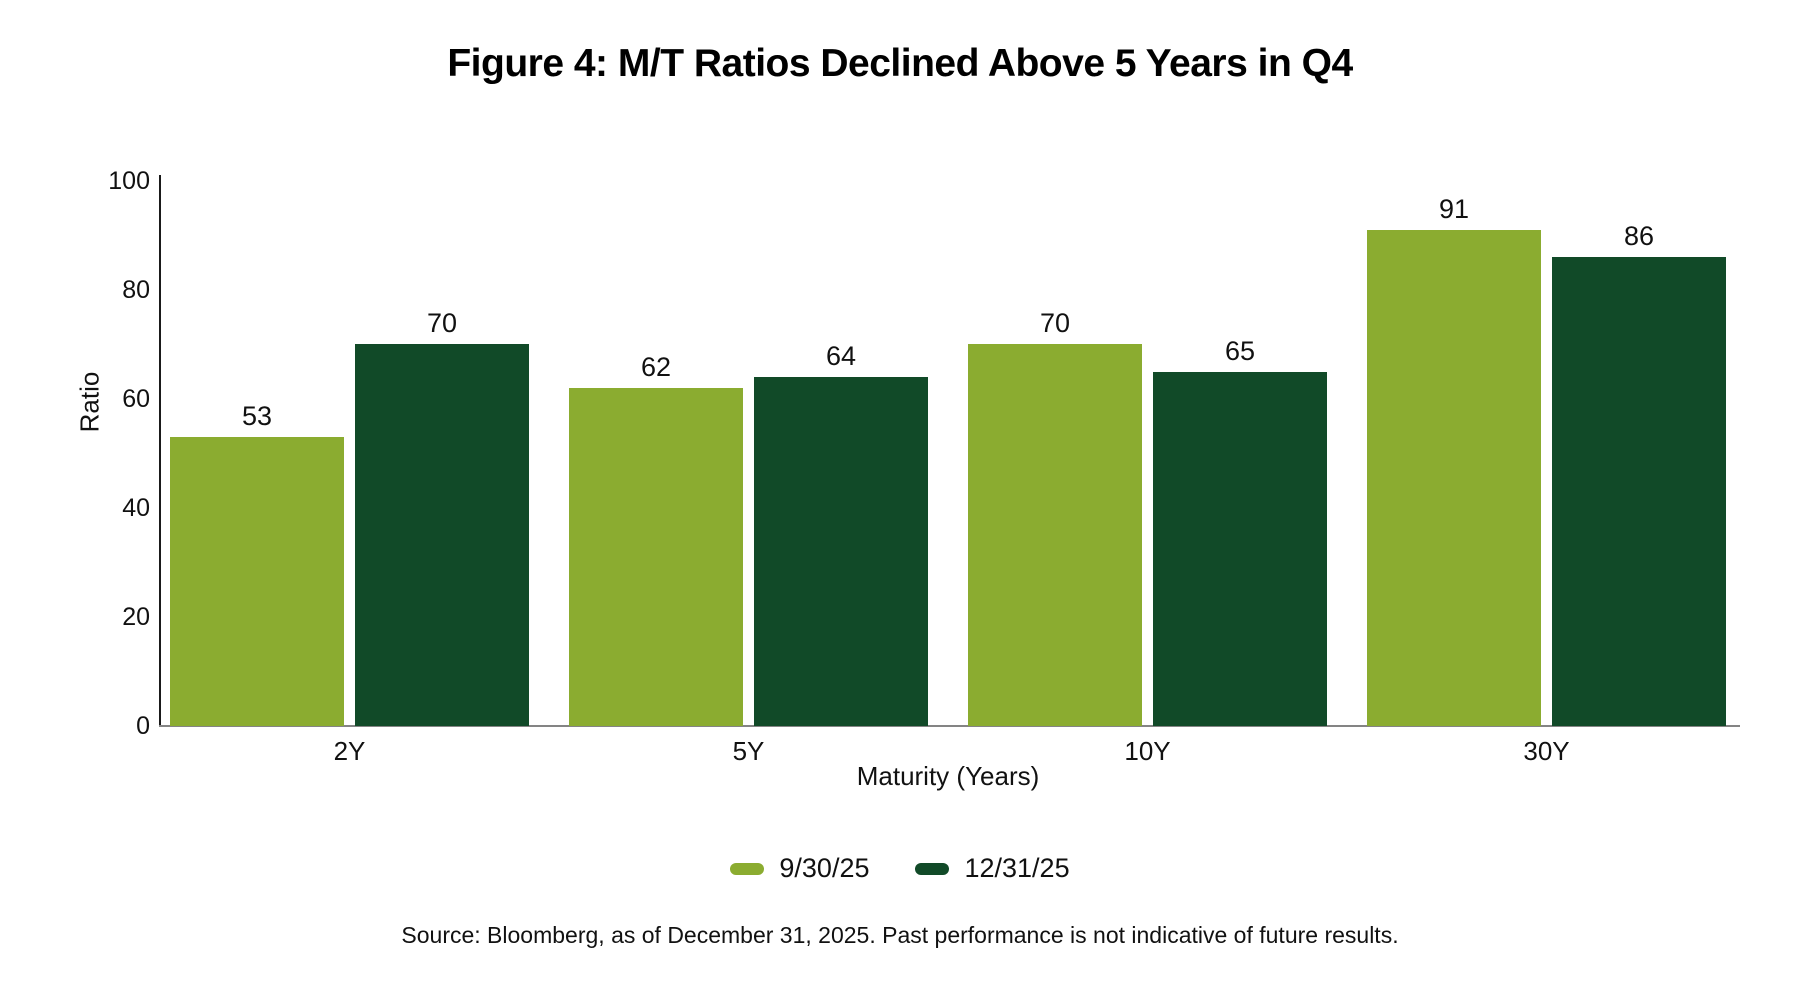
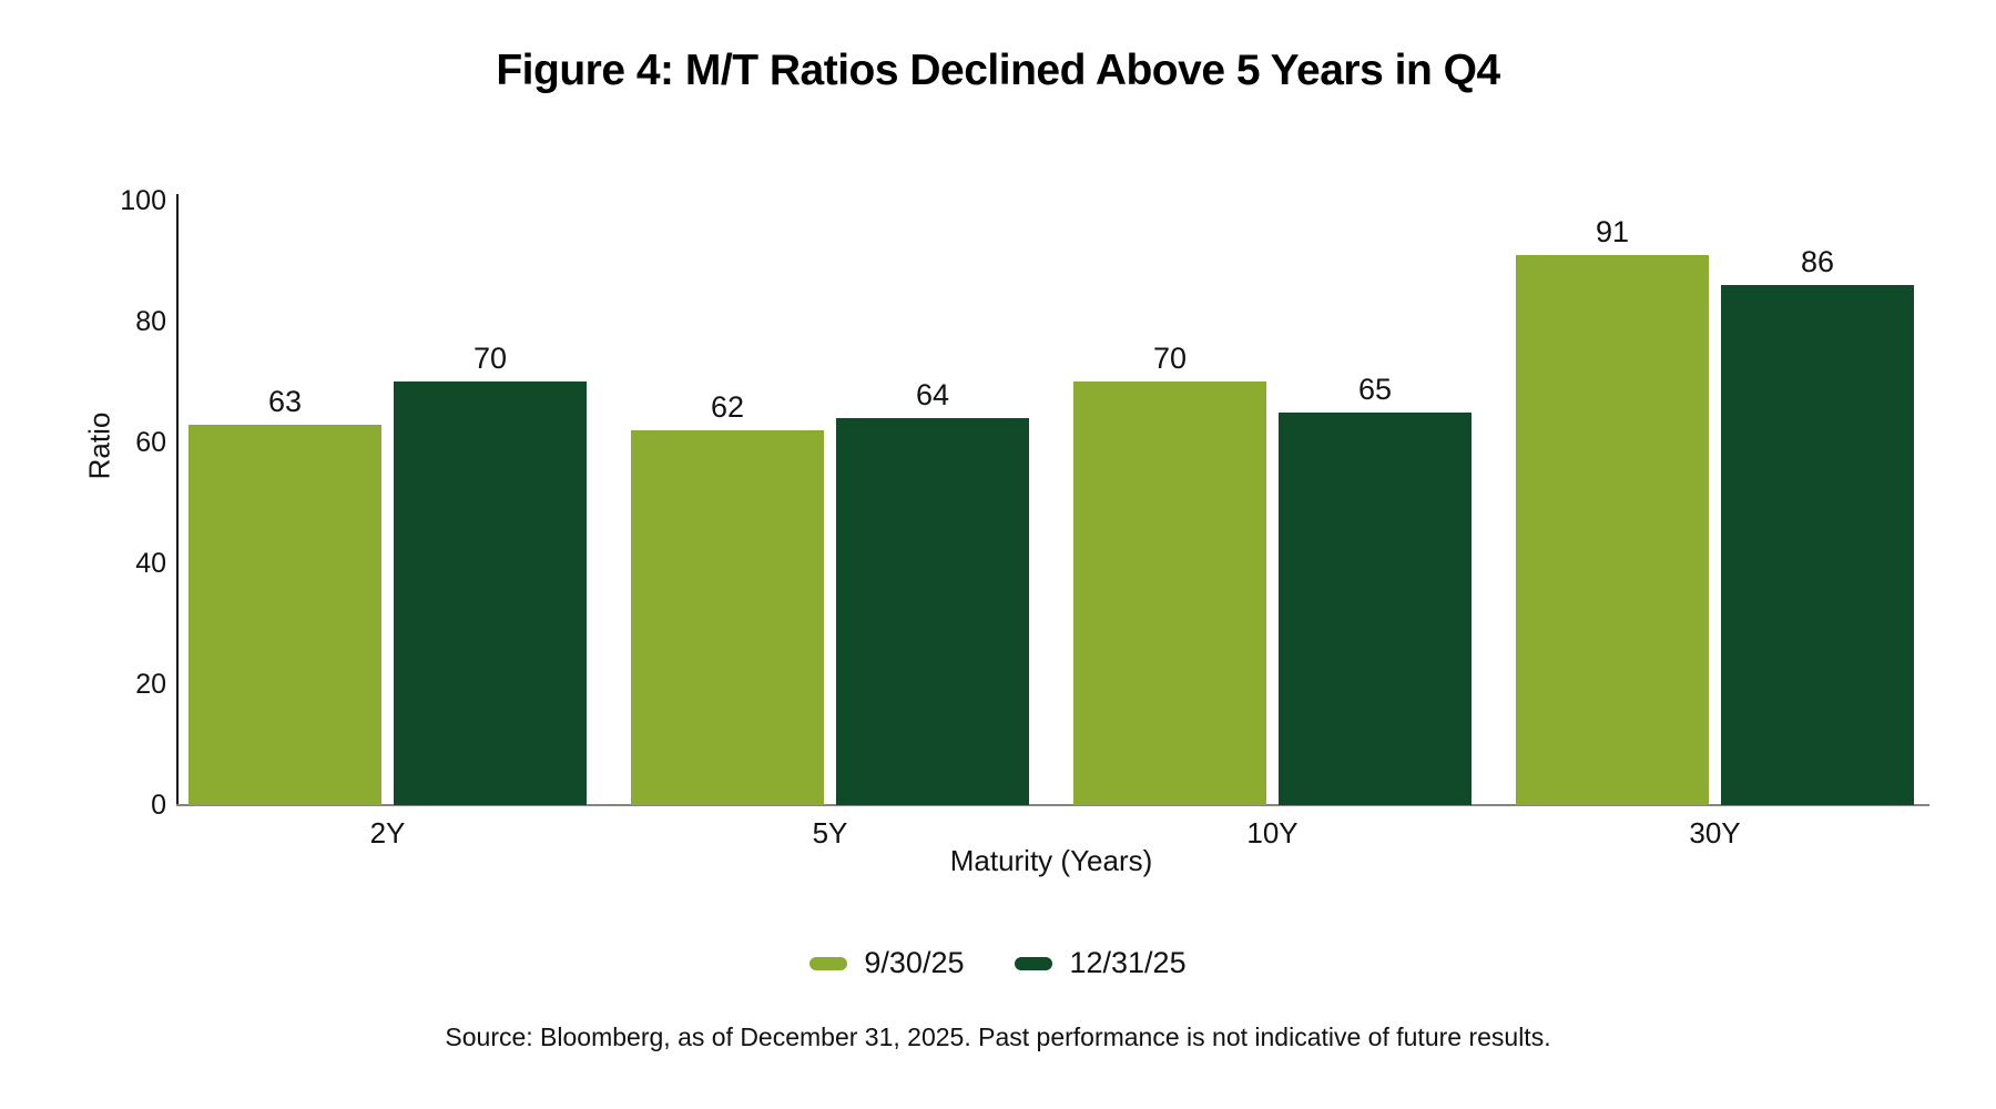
9/30/25/2Y: 53 -> 63
